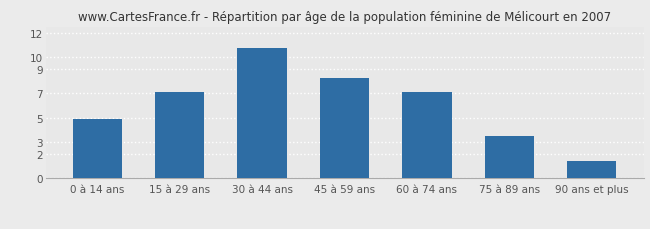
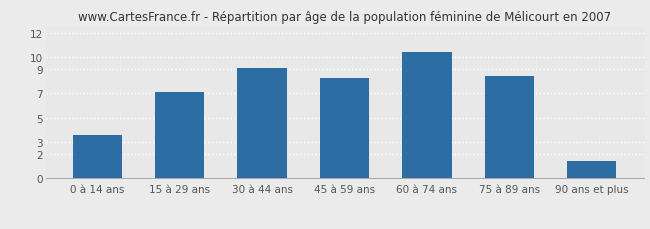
0 à 14 ans: 4.9 -> 3.6
30 à 44 ans: 10.7 -> 9.1
60 à 74 ans: 7.1 -> 10.4
75 à 89 ans: 3.5 -> 8.4
